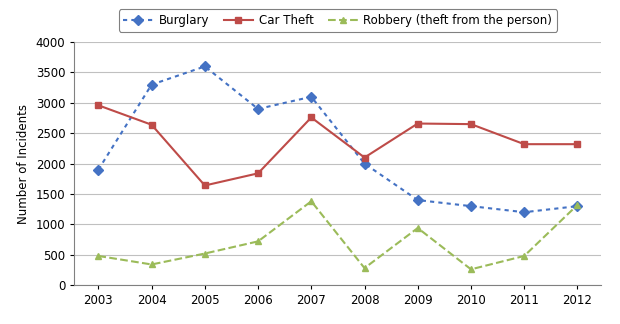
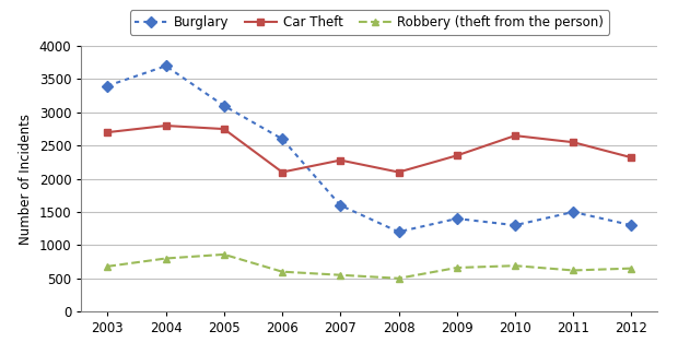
Burglary/2003: 1900 -> 3400
Car Theft/2003: 2960 -> 2700
Robbery (theft from the person)/2003: 480 -> 680
Burglary/2004: 3300 -> 3700
Car Theft/2004: 2640 -> 2800
Robbery (theft from the person)/2004: 340 -> 800
Burglary/2005: 3600 -> 3100
Car Theft/2005: 1640 -> 2750
Robbery (theft from the person)/2005: 520 -> 860
Burglary/2006: 2900 -> 2600
Car Theft/2006: 1840 -> 2100
Robbery (theft from the person)/2006: 720 -> 600
Burglary/2007: 3100 -> 1600
Car Theft/2007: 2760 -> 2280
Robbery (theft from the person)/2007: 1380 -> 550
Burglary/2008: 2000 -> 1200
Robbery (theft from the person)/2008: 280 -> 500
Car Theft/2009: 2660 -> 2350
Robbery (theft from the person)/2009: 940 -> 660
Robbery (theft from the person)/2010: 260 -> 690
Burglary/2011: 1200 -> 1500
Car Theft/2011: 2320 -> 2550
Robbery (theft from the person)/2011: 480 -> 620
Robbery (theft from the person)/2012: 1320 -> 650
